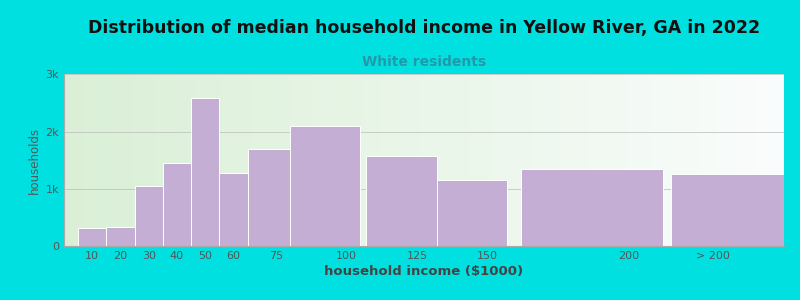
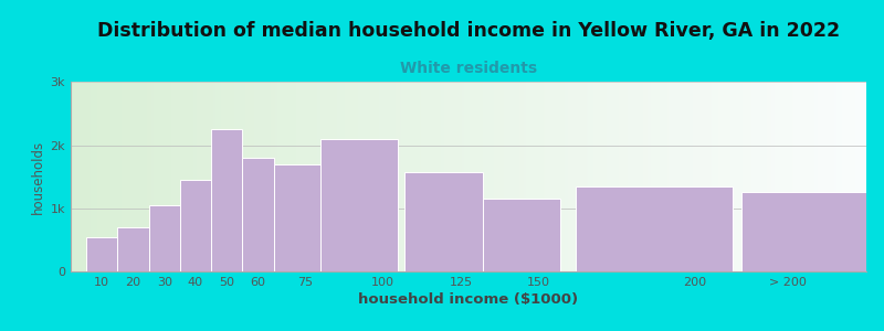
10: 0.32k -> 0.55k
20: 0.34k -> 0.70k
50: 2.58k -> 2.25k
60: 1.28k -> 1.80k
